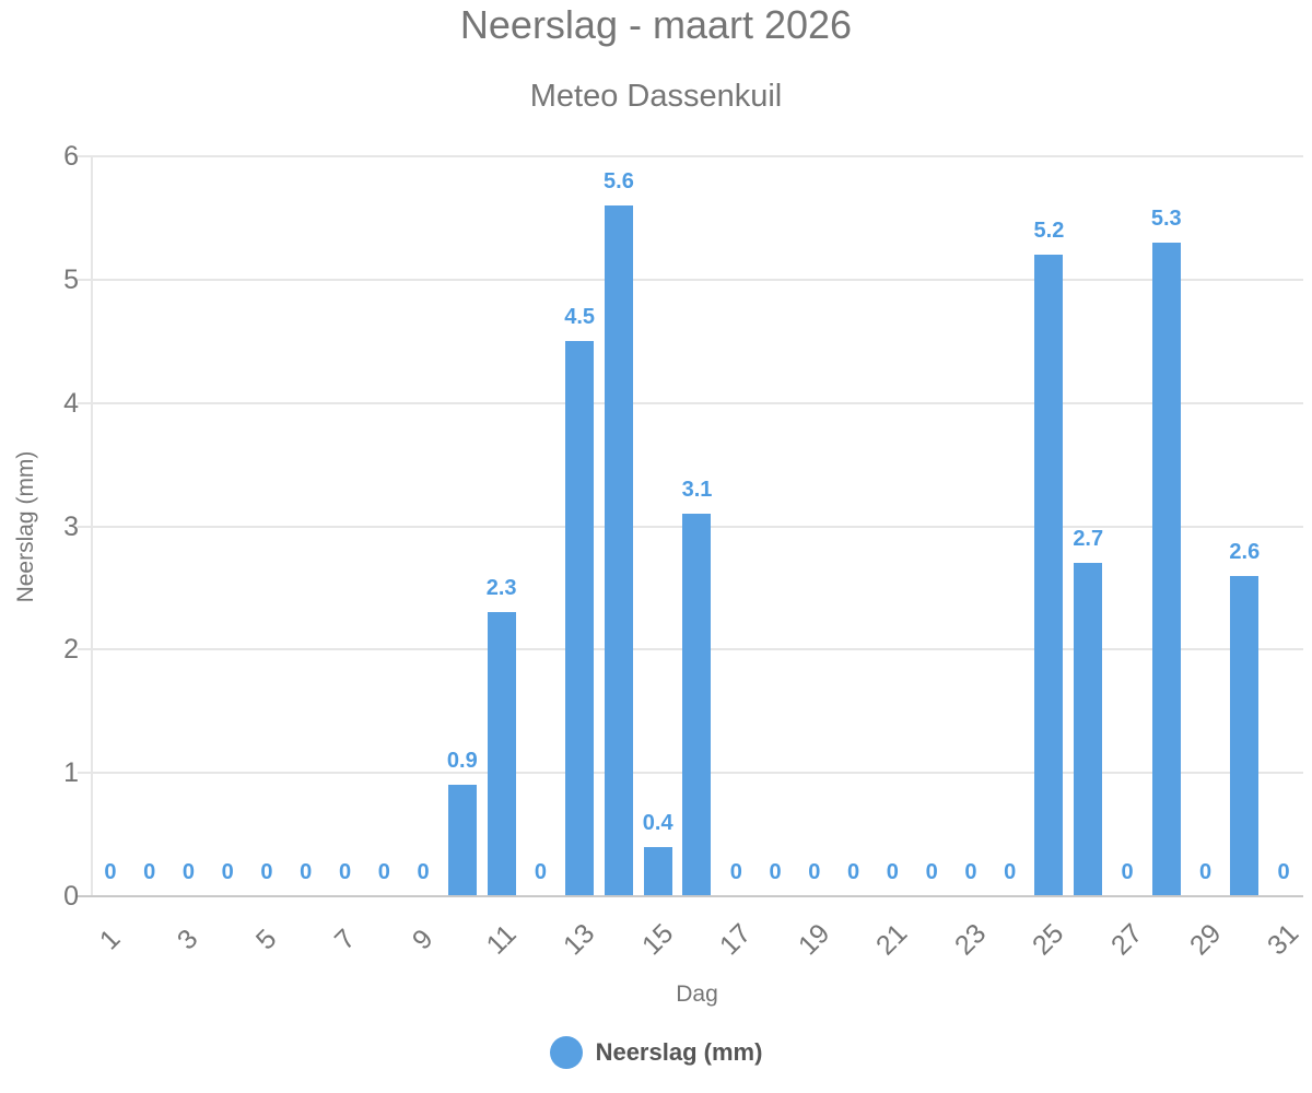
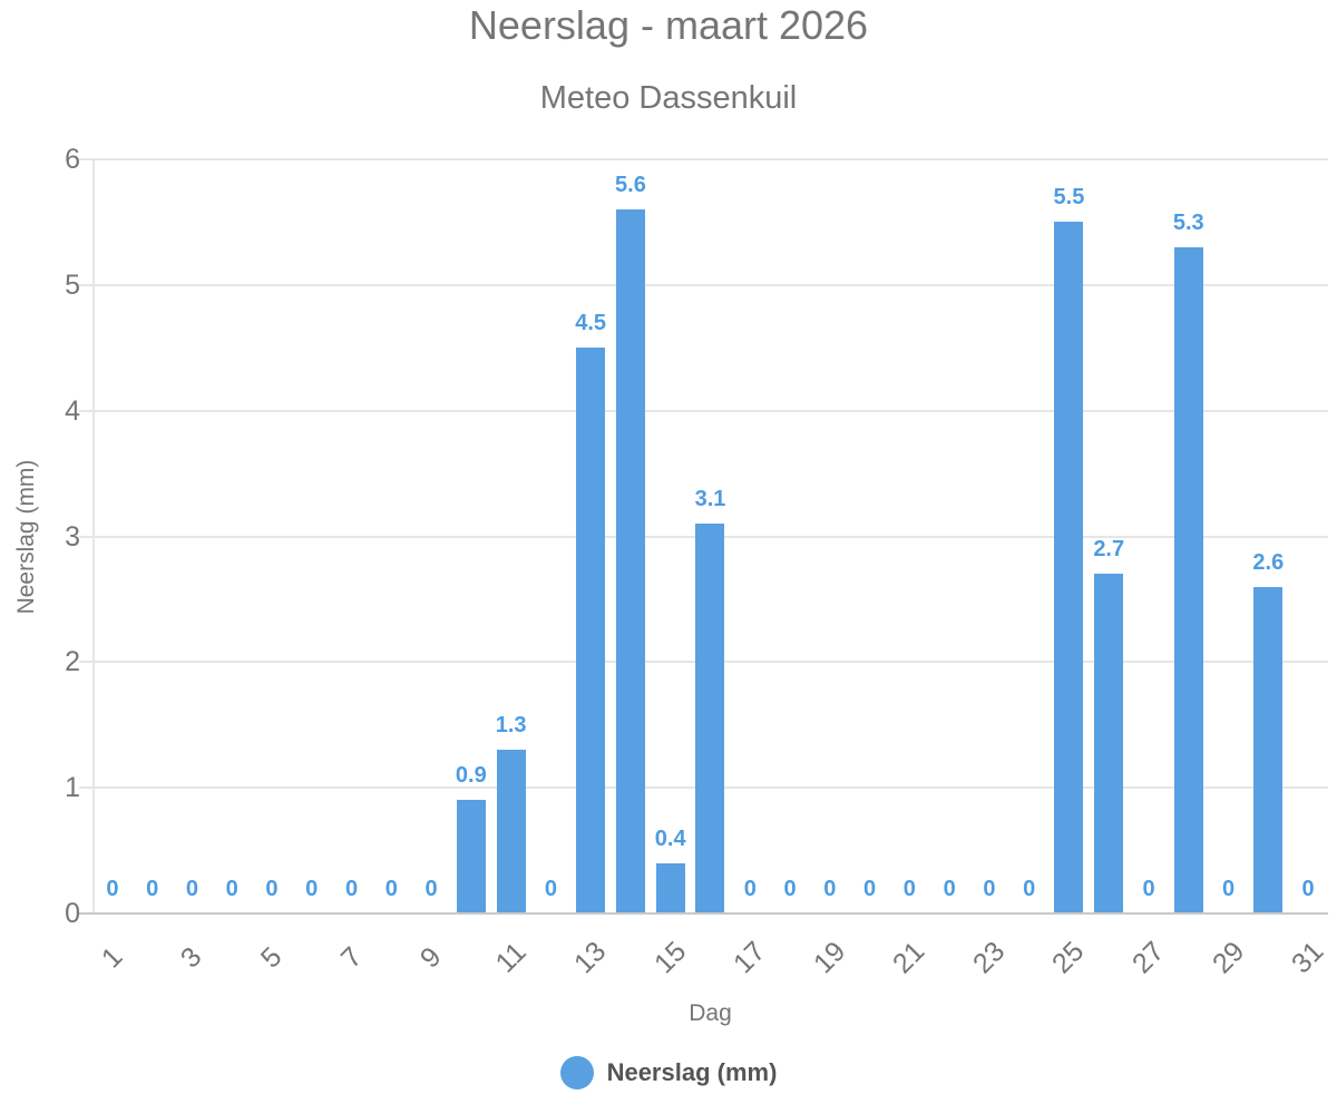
11: 2.3 -> 1.3
25: 5.2 -> 5.5
